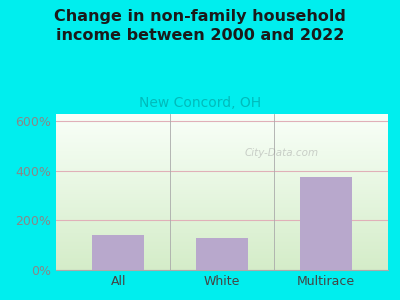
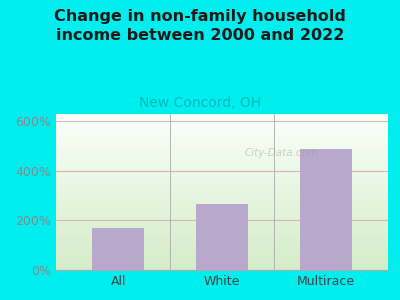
All: 140% -> 170%
White: 130% -> 265%
Multirace: 375% -> 490%
